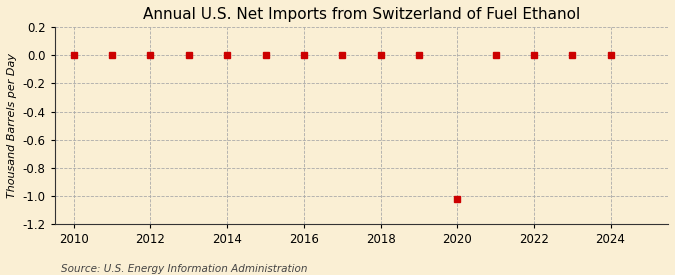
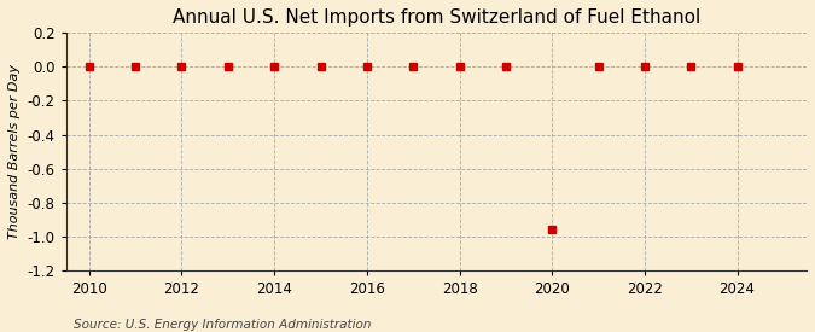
2020: -1.02 -> -0.96
